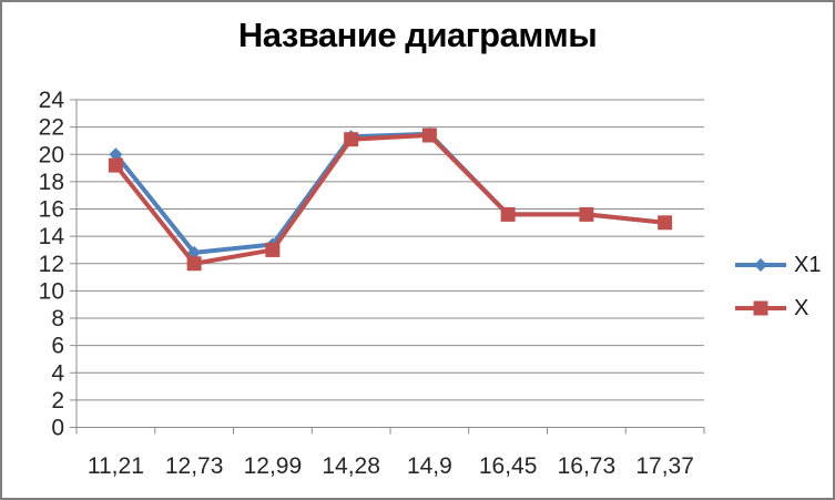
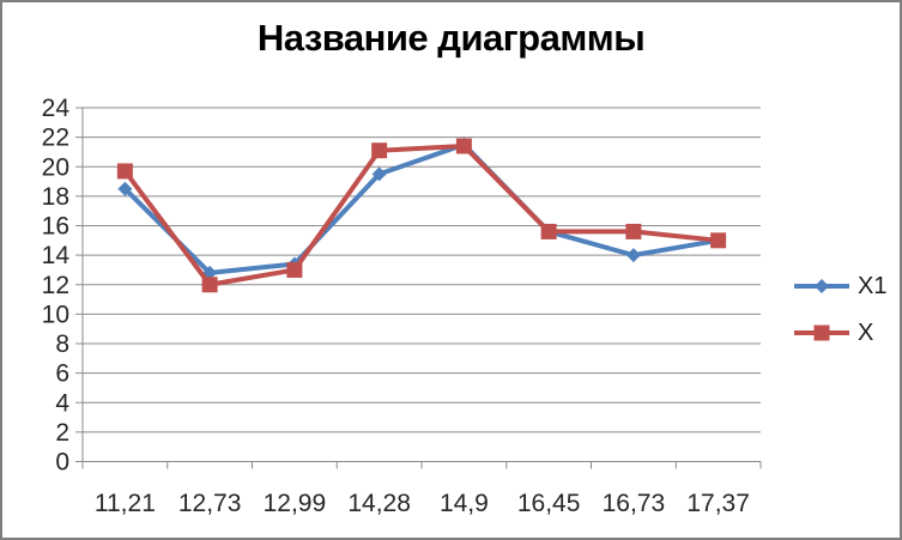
X1/11,21: 20.0 -> 18.5
X/11,21: 19.2 -> 19.7
X1/14,28: 21.3 -> 19.5
X1/16,73: 15.6 -> 14.0
